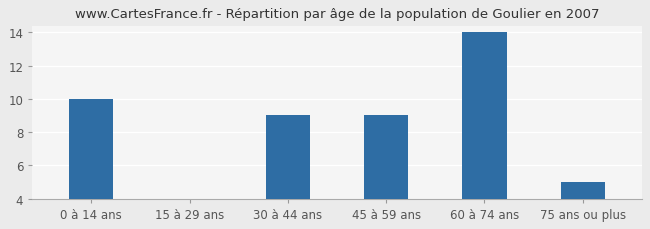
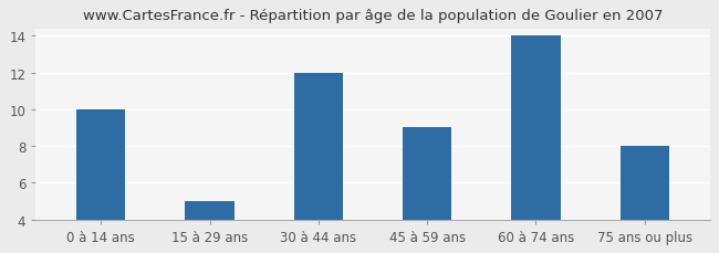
15 à 29 ans: 4 -> 5
30 à 44 ans: 9 -> 12
75 ans ou plus: 5 -> 8
